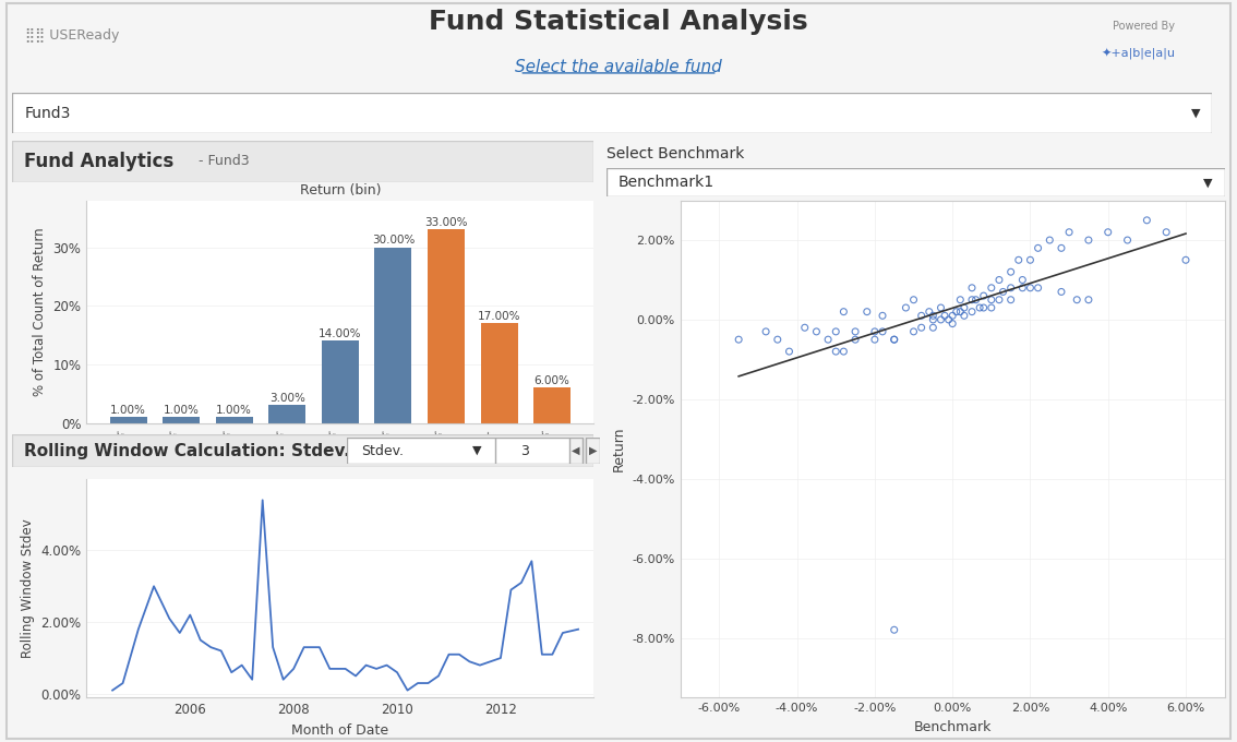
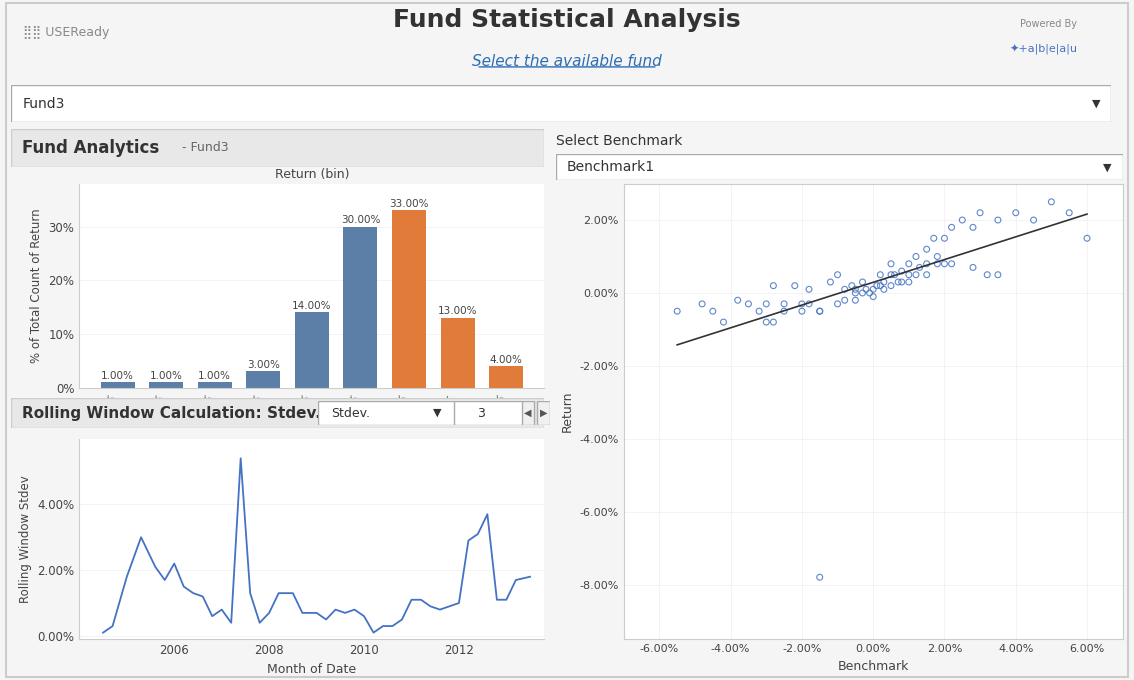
Return (bin)/1.00%: 17.00% -> 13.00%
Return (bin)/2.00%: 6.00% -> 4.00%
